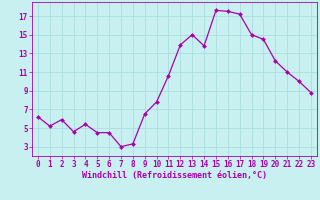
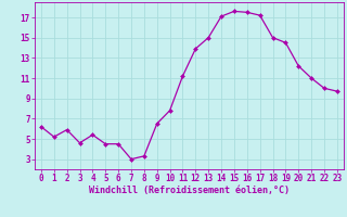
11: 10.6 -> 11.2
14: 13.8 -> 17.1
23: 8.8 -> 9.7
